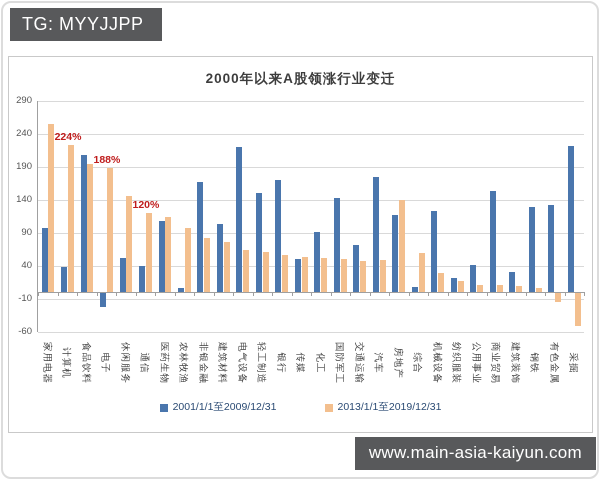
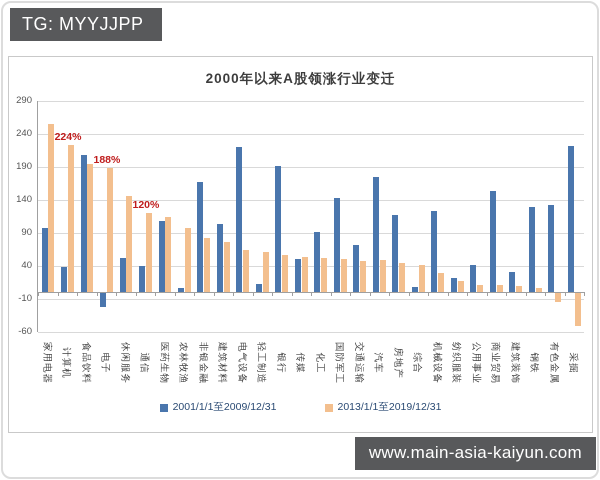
2001/1/1至2009/12/31/轻工制造: 150 -> 10
2001/1/1至2009/12/31/银行: 170 -> 190
2013/1/1至2019/12/31/房地产: 140 -> 40
2013/1/1至2019/12/31/综合: 60 -> 40
